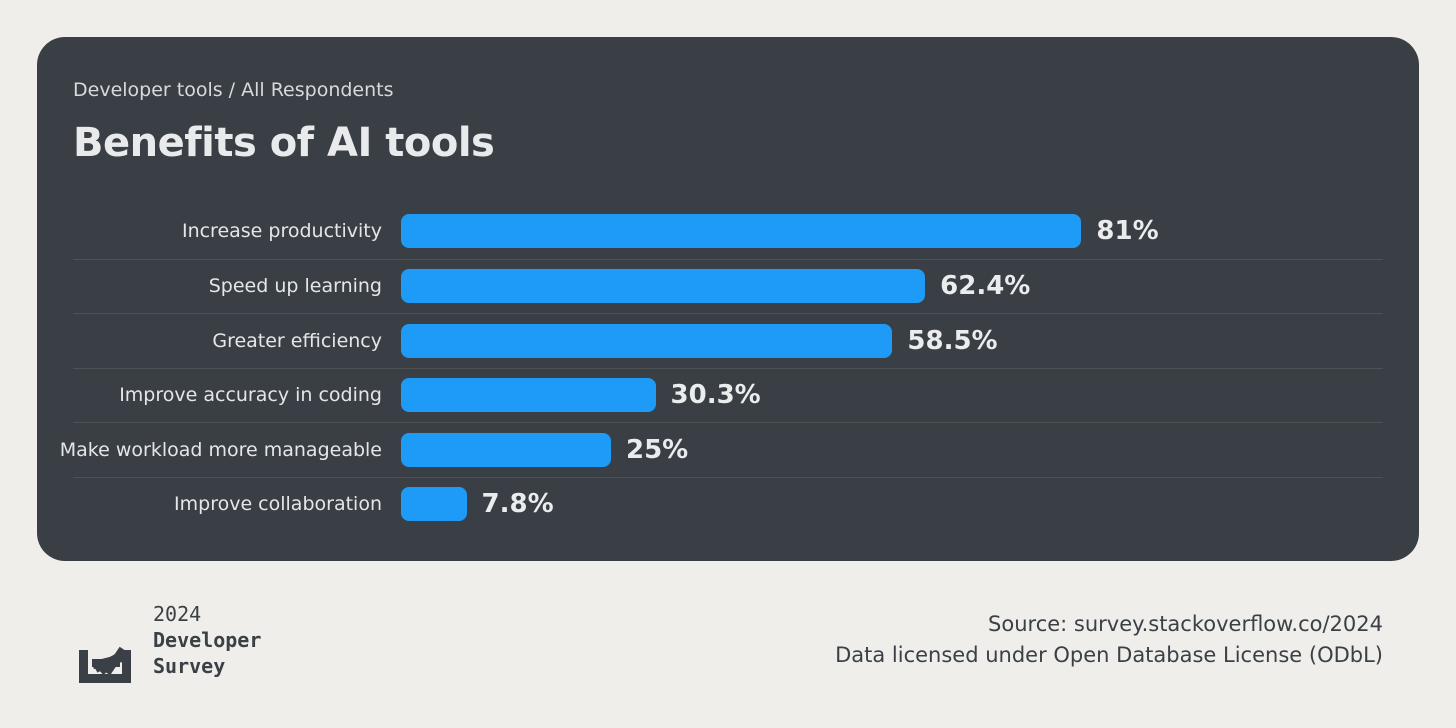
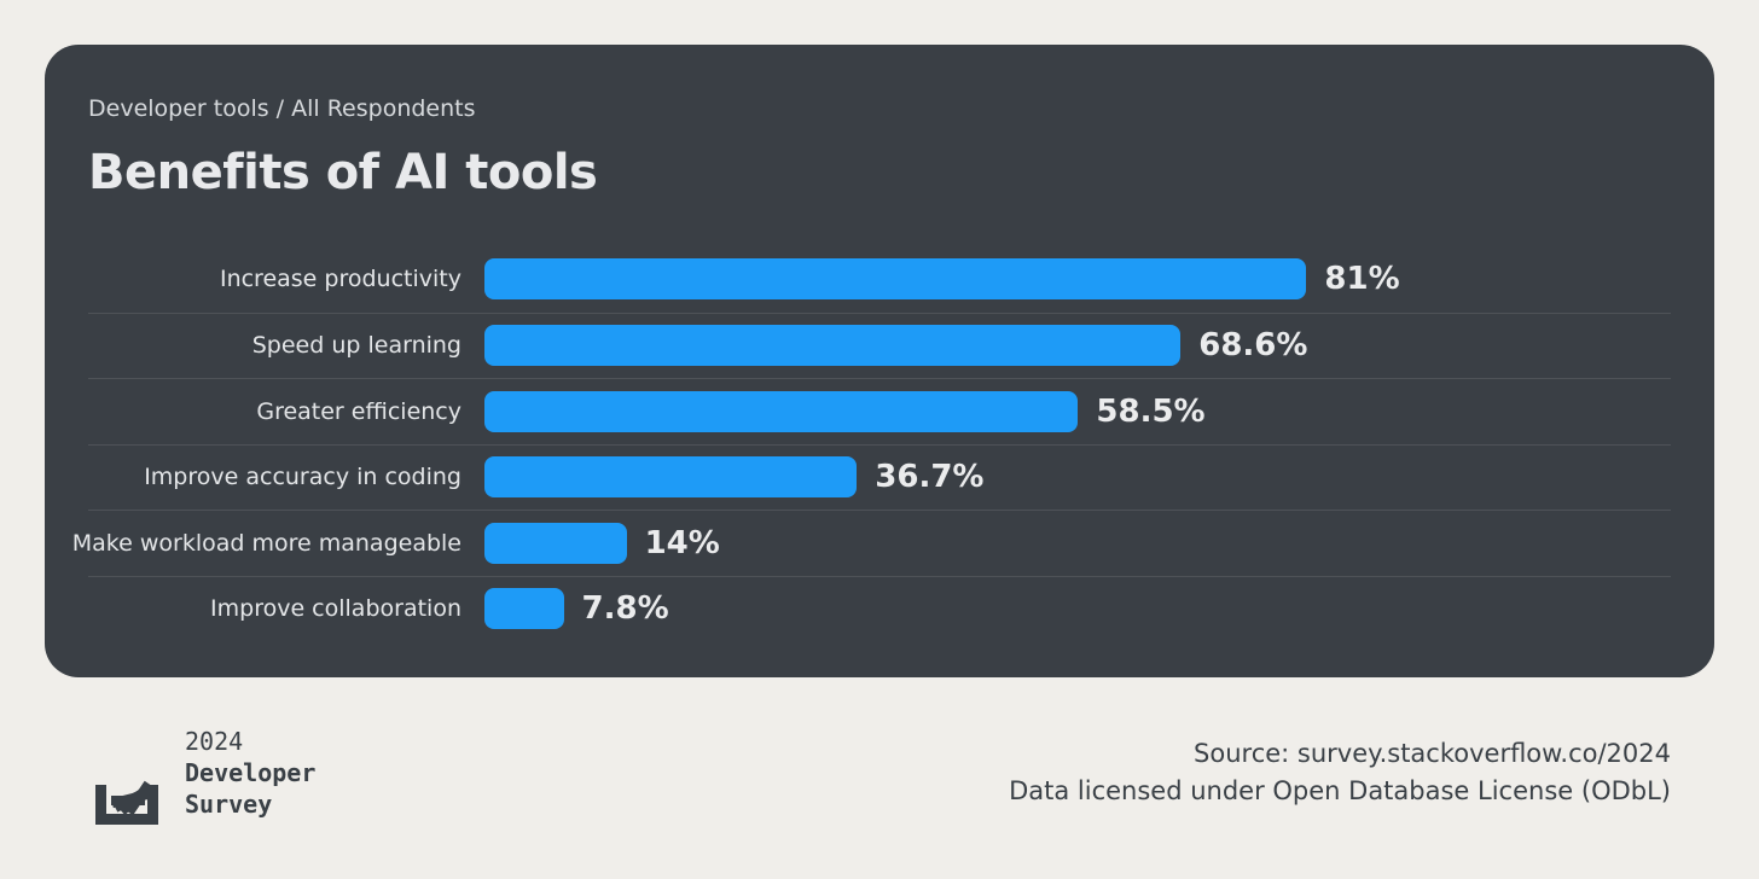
Speed up learning: 62.4% -> 68.6%
Improve accuracy in coding: 30.3% -> 36.7%
Make workload more manageable: 25% -> 14%
